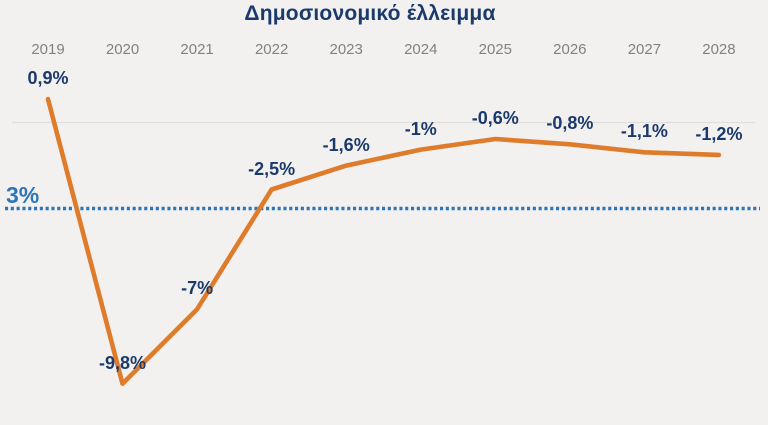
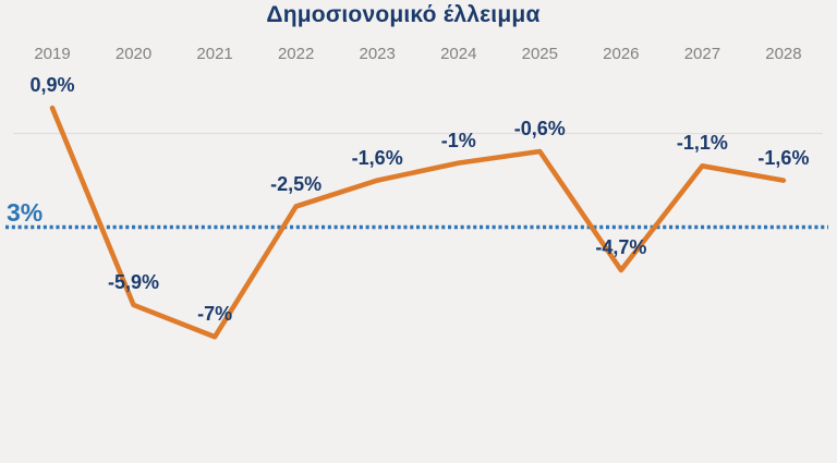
2020: -9,8% -> -5,9%
2026: -0,8% -> -4,7%
2028: -1,2% -> -1,6%
